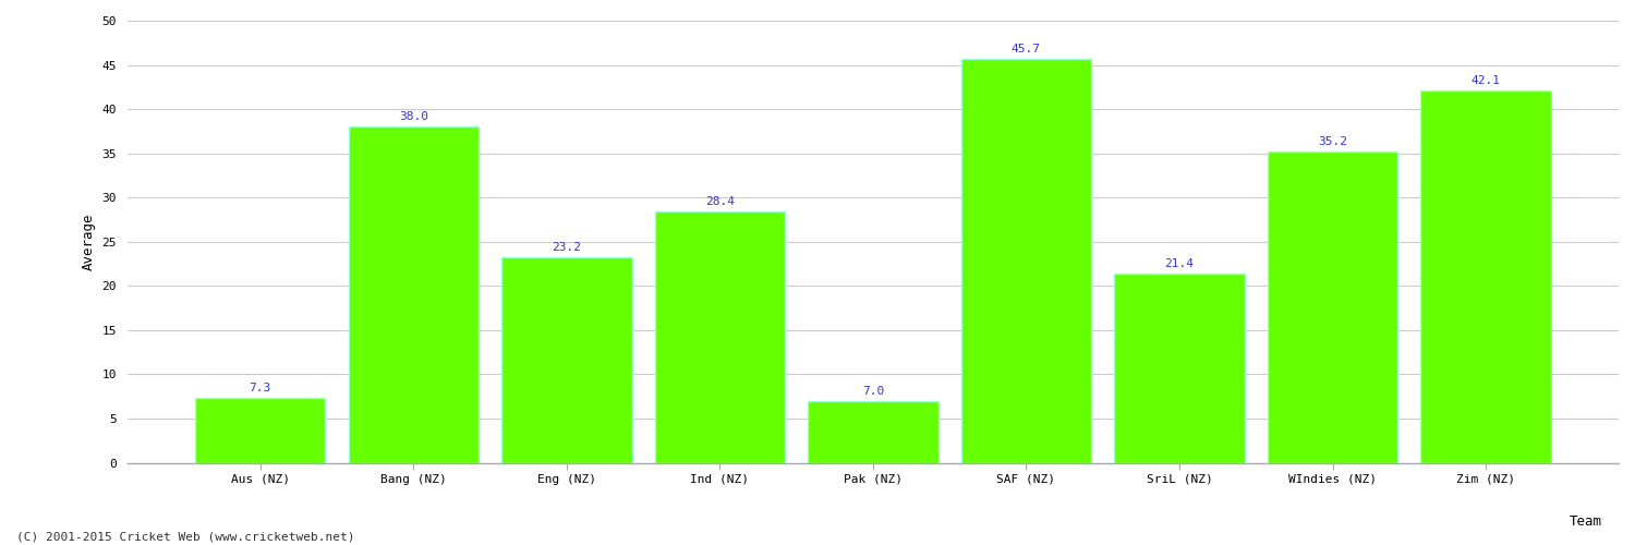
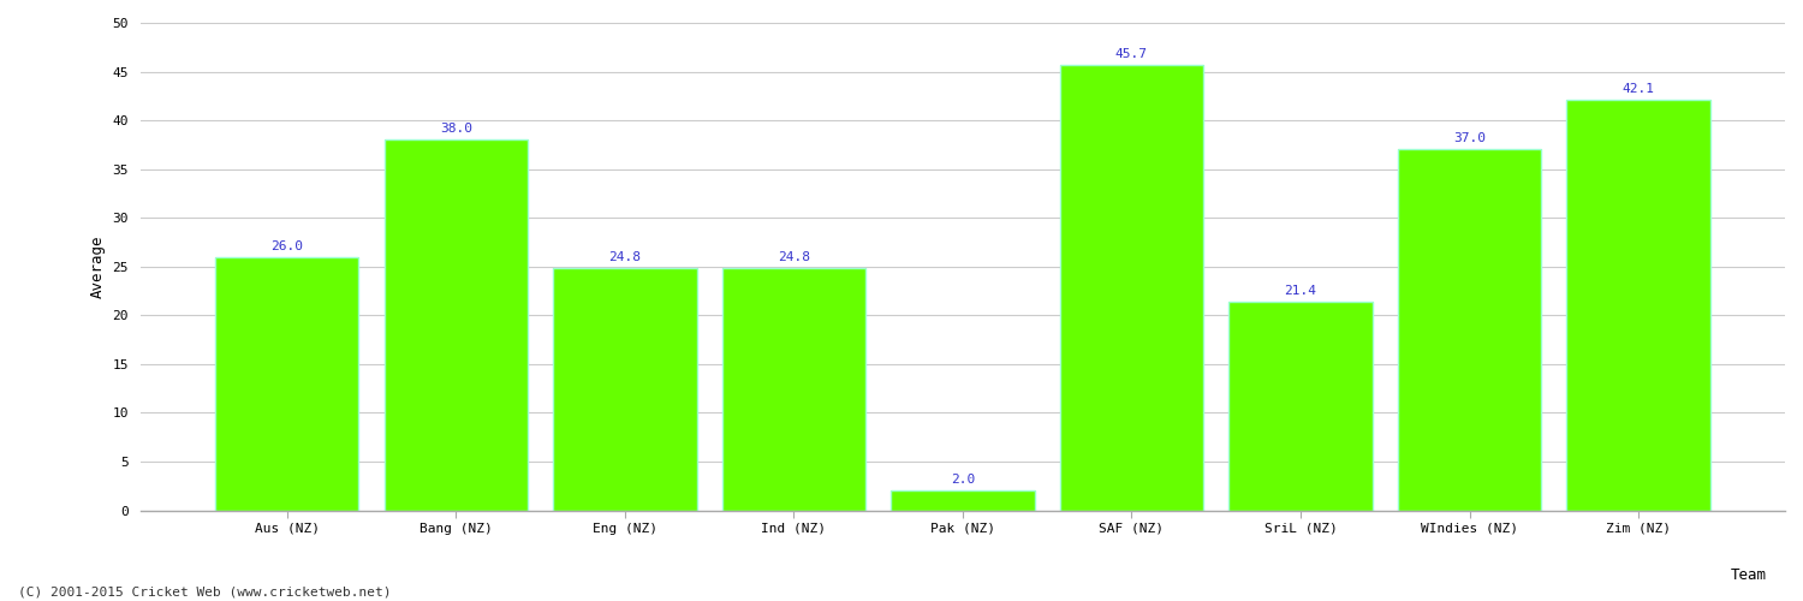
Aus (NZ): 7.3 -> 26.0
Eng (NZ): 23.2 -> 24.8
Ind (NZ): 28.4 -> 24.8
Pak (NZ): 7.0 -> 2.0
WIndies (NZ): 35.2 -> 37.0
